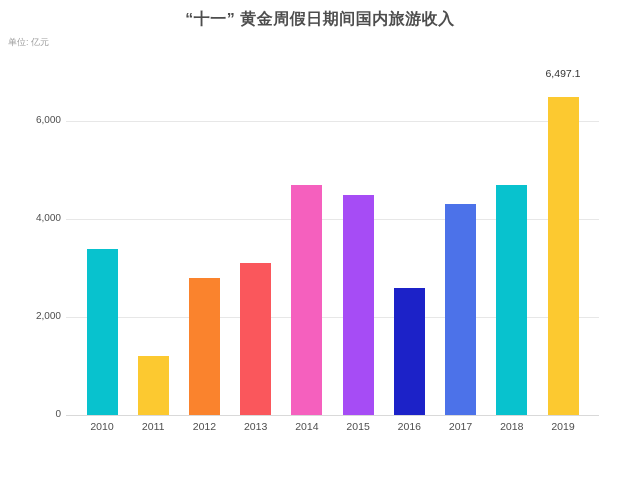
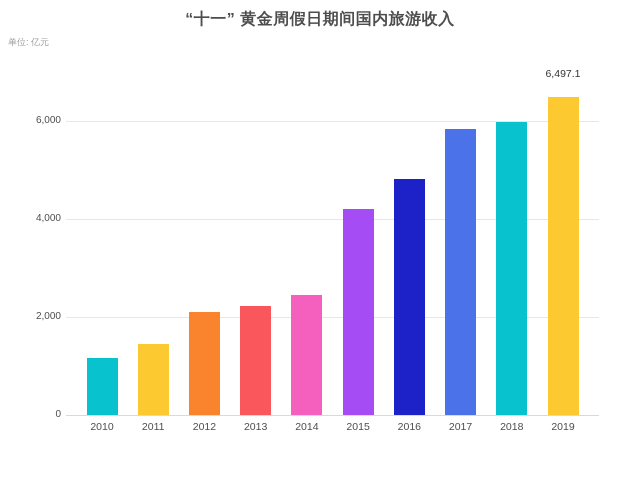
2010: 3400 -> 1200
2011: 1200 -> 1400
2012: 2800 -> 2100
2013: 3100 -> 2200
2014: 4700 -> 2500
2015: 4500 -> 4200
2016: 2600 -> 4800
2017: 4300 -> 5800
2018: 4700 -> 6000
